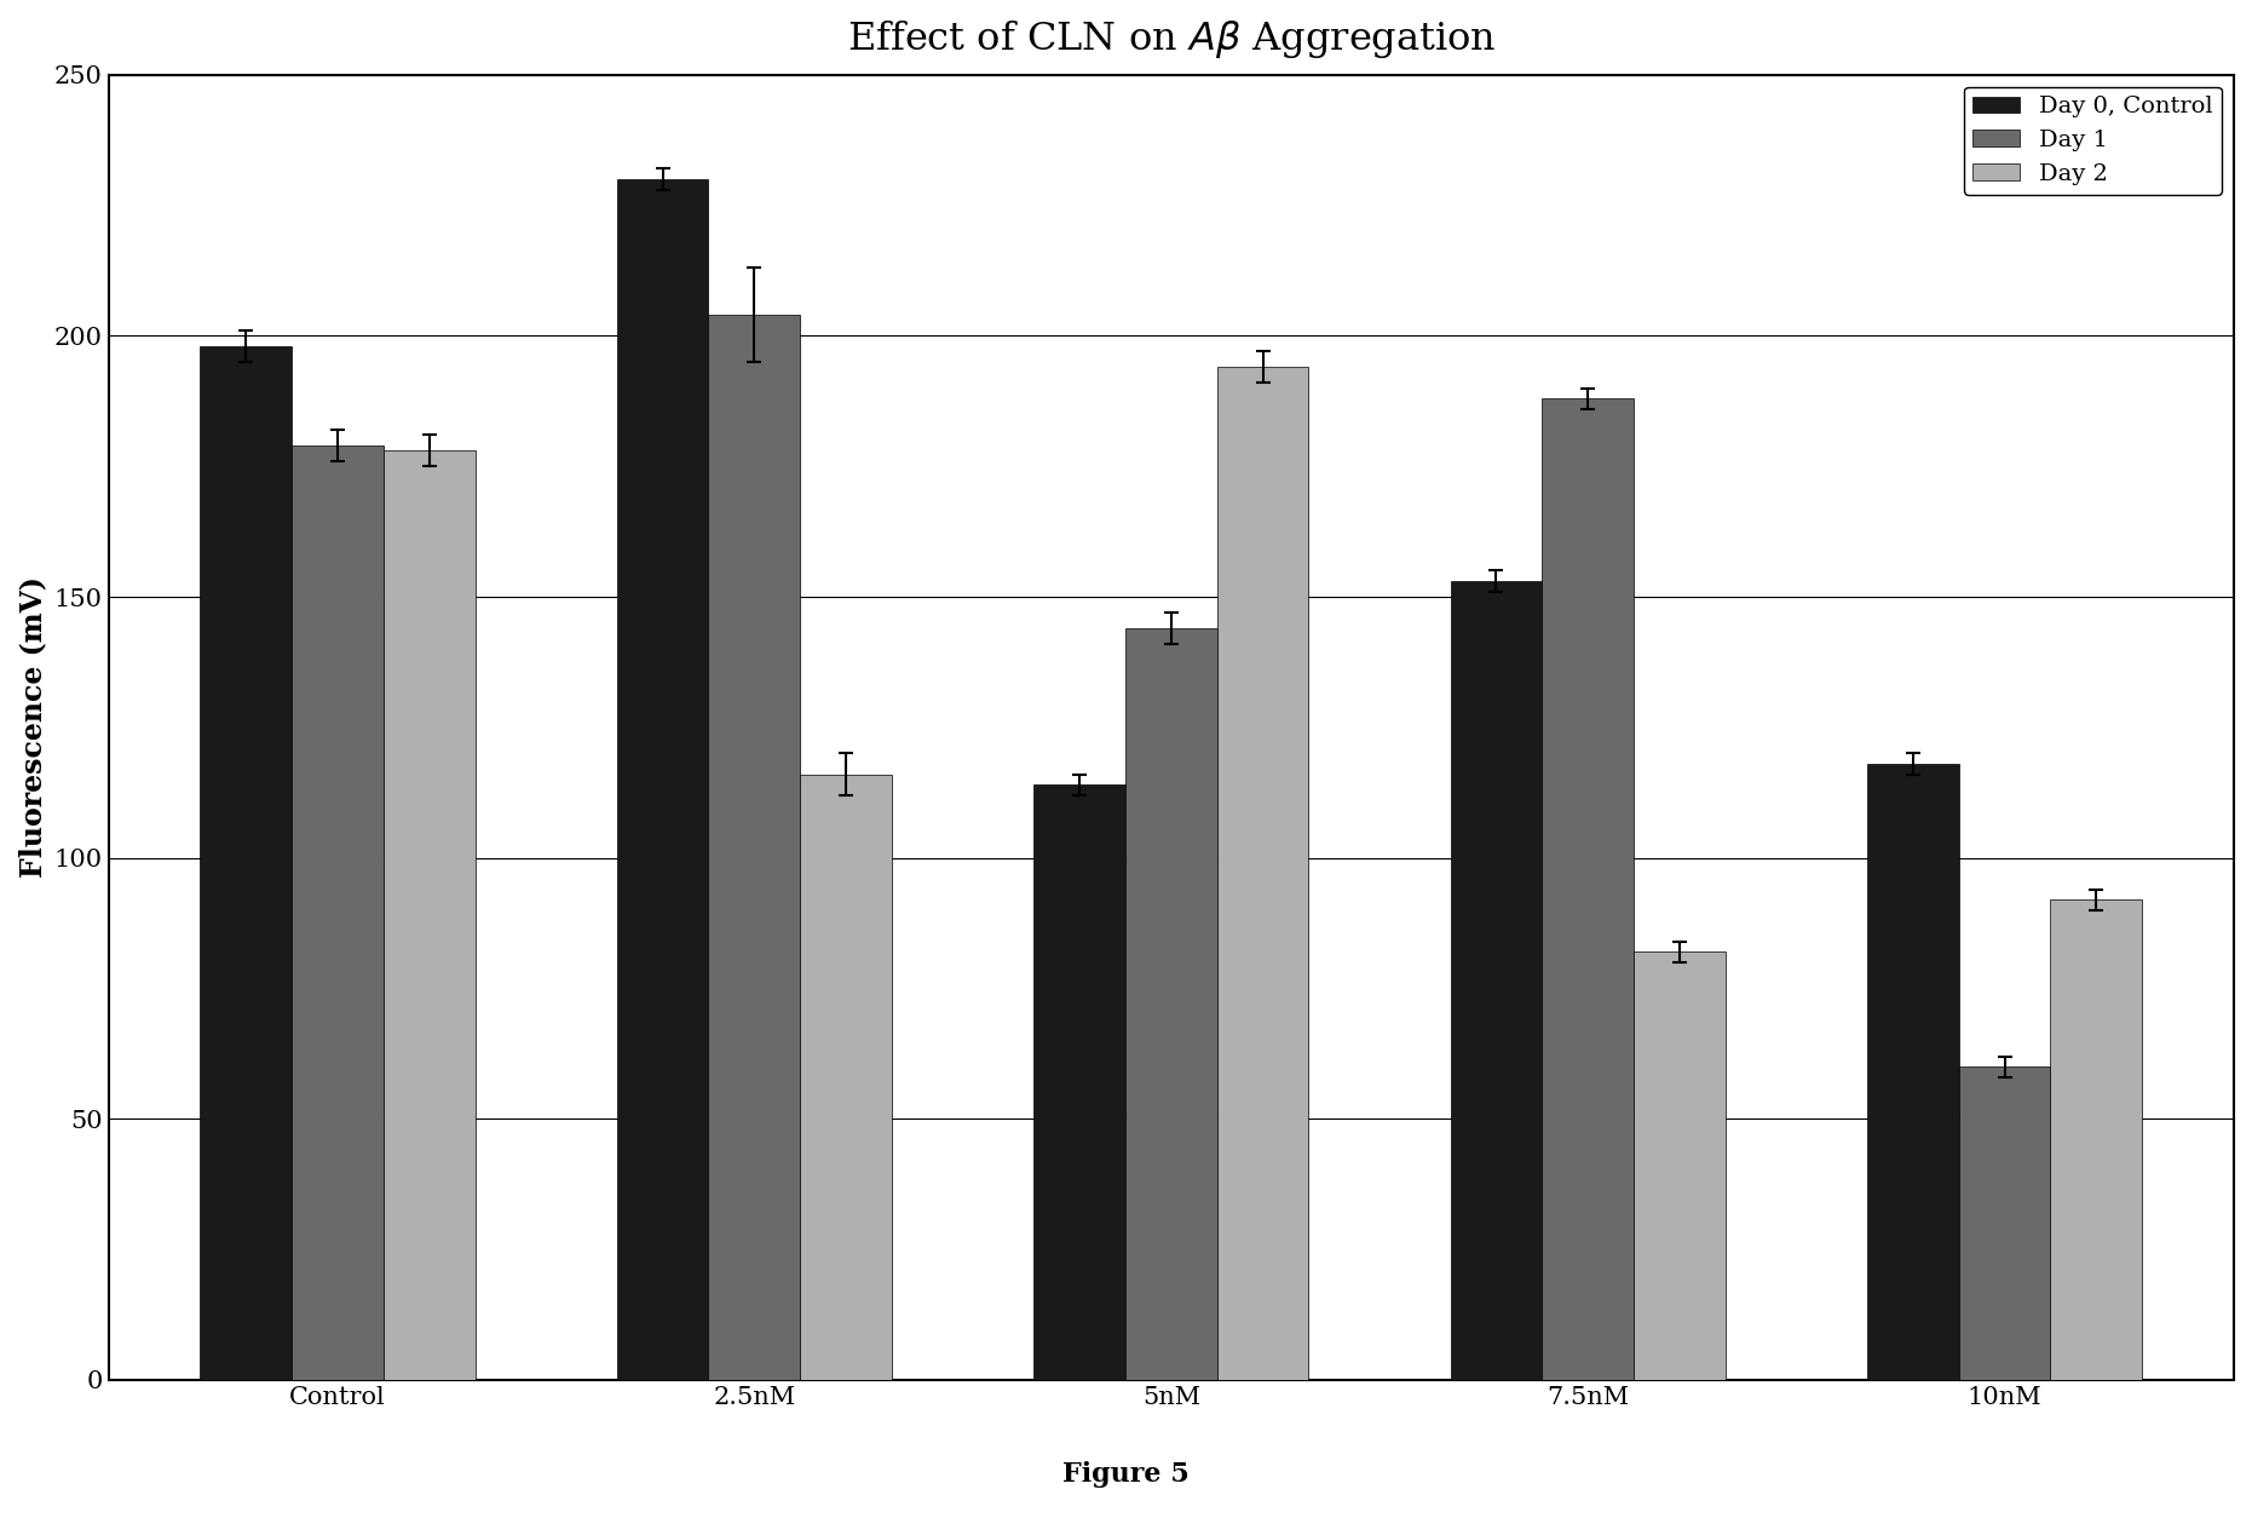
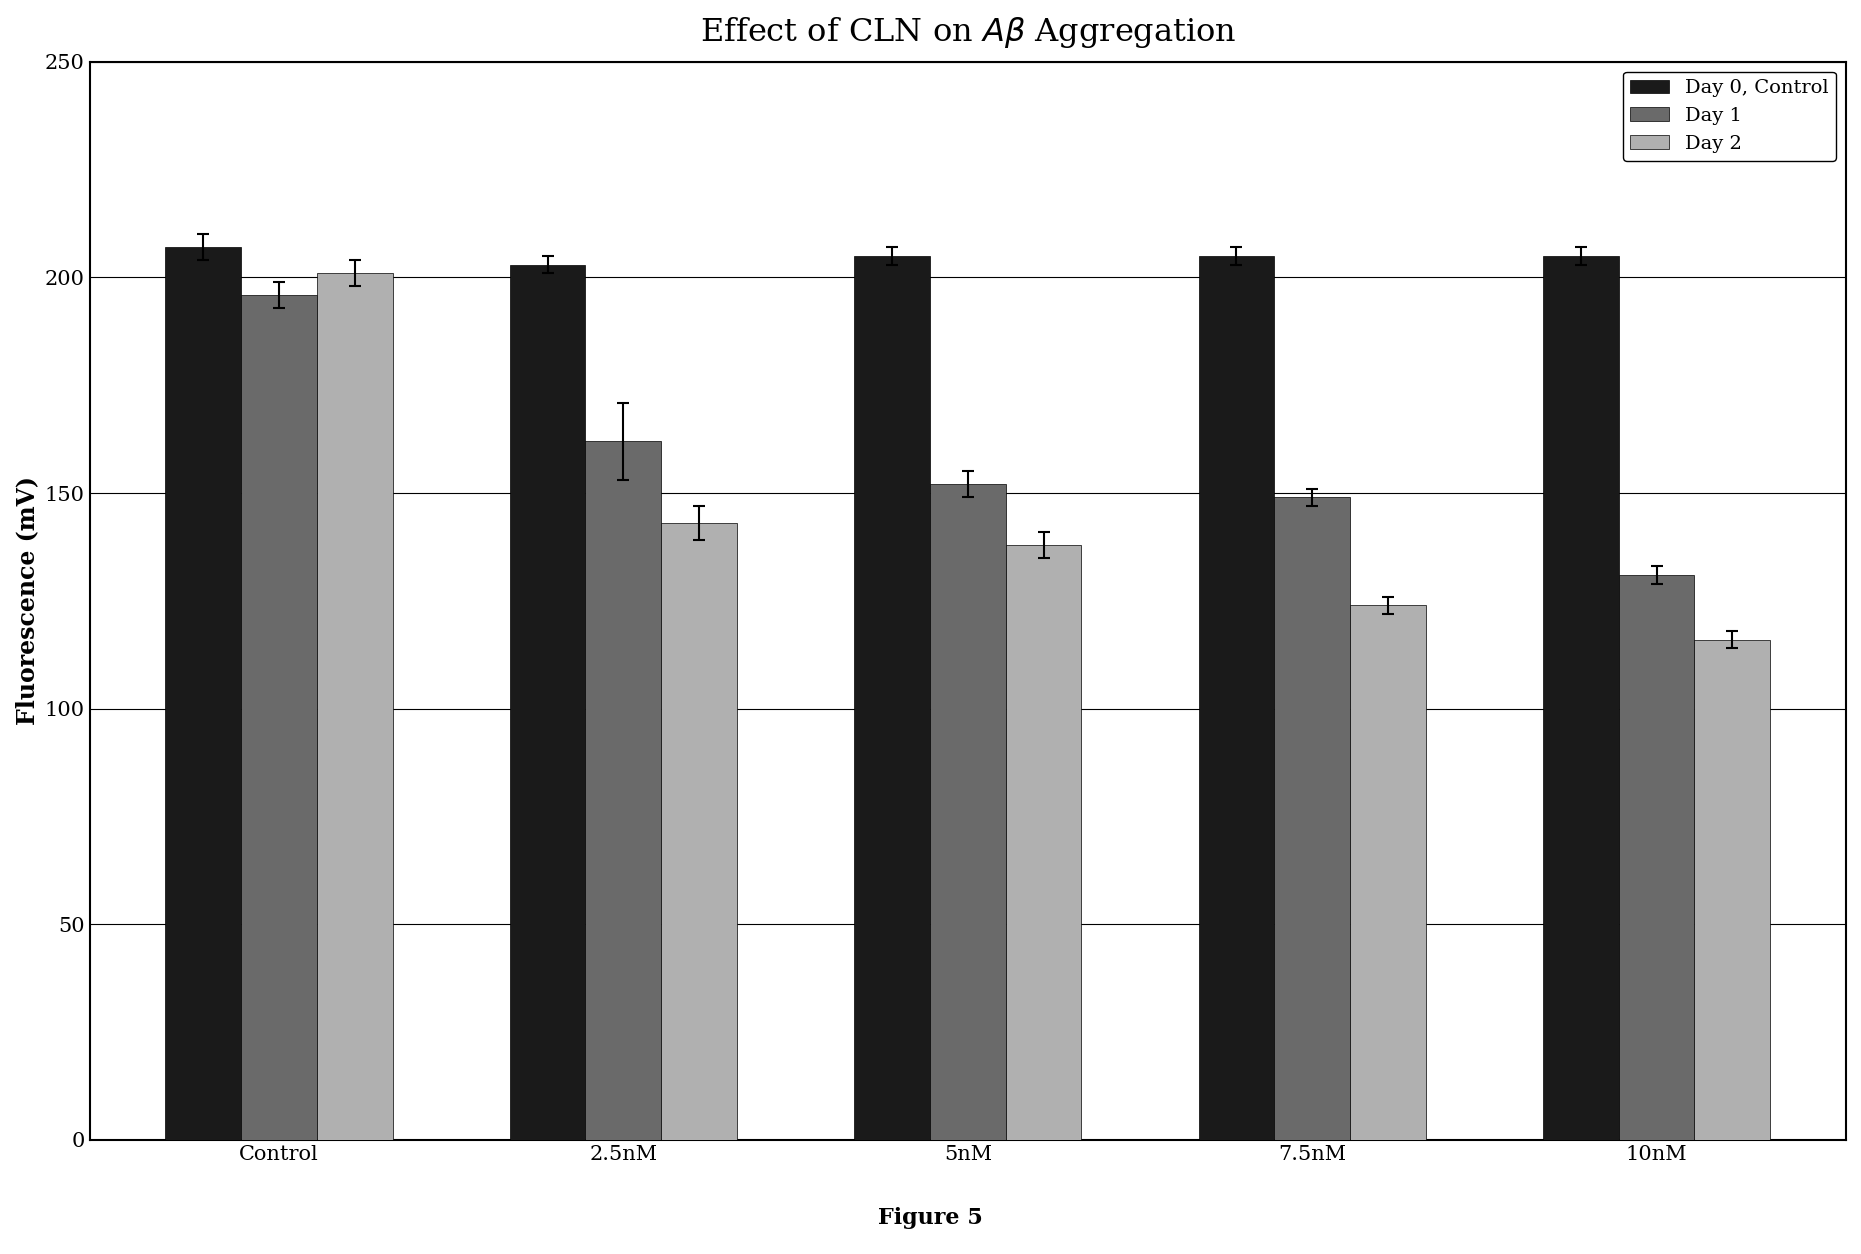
Day 0, Control/Control: 198 -> 207
Day 1/Control: 179 -> 196
Day 2/Control: 178 -> 201
Day 0, Control/2.5nM: 230 -> 203
Day 1/2.5nM: 204 -> 162
Day 2/2.5nM: 116 -> 143
Day 0, Control/5nM: 114 -> 205
Day 1/5nM: 144 -> 152
Day 2/5nM: 194 -> 138
Day 0, Control/7.5nM: 153 -> 205
Day 1/7.5nM: 188 -> 149
Day 2/7.5nM: 82 -> 124
Day 0, Control/10nM: 118 -> 205
Day 1/10nM: 60 -> 131
Day 2/10nM: 92 -> 116
